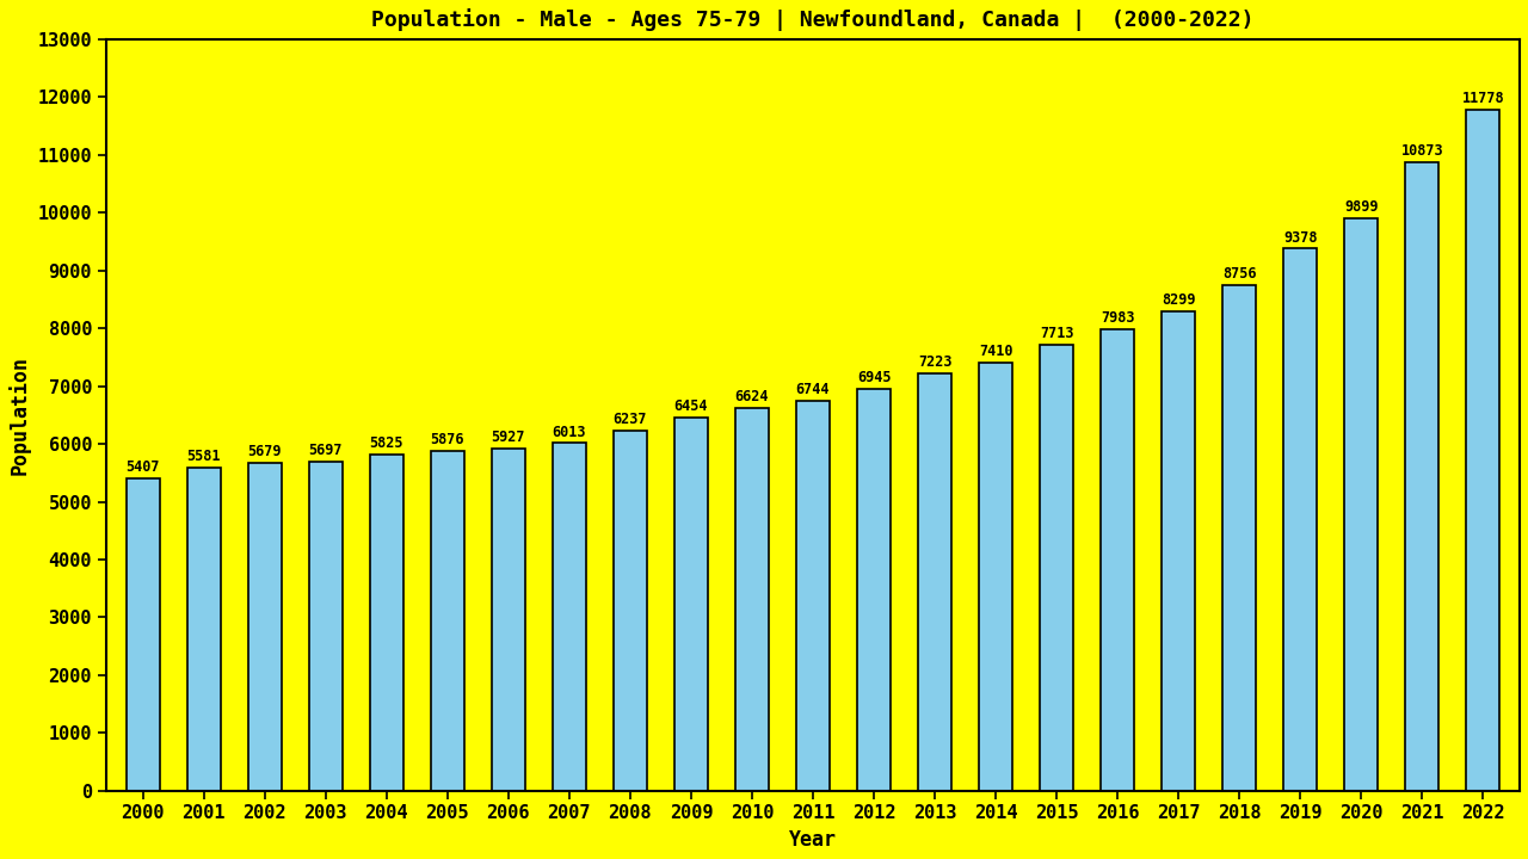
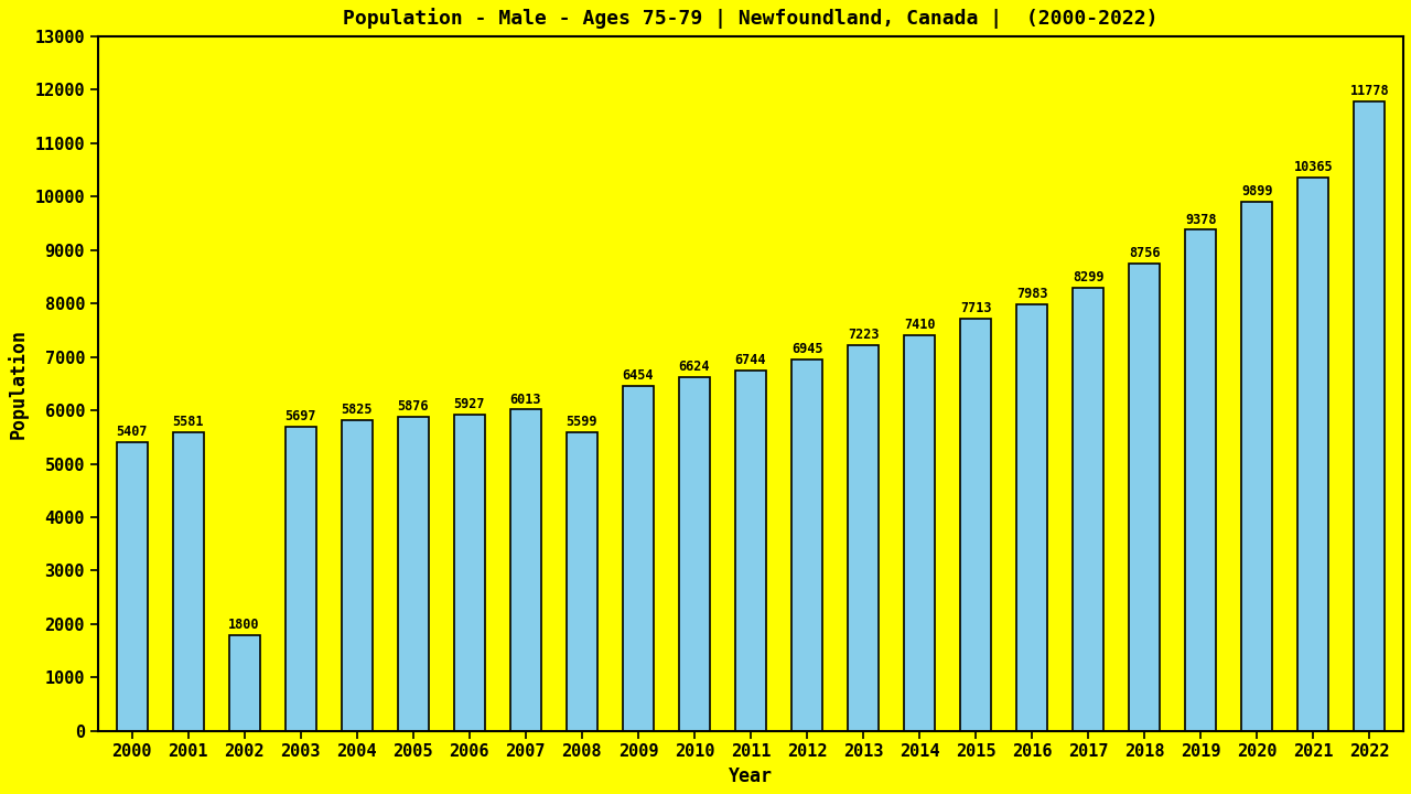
2002: 5679 -> 1800
2008: 6237 -> 5599
2021: 10873 -> 10365
